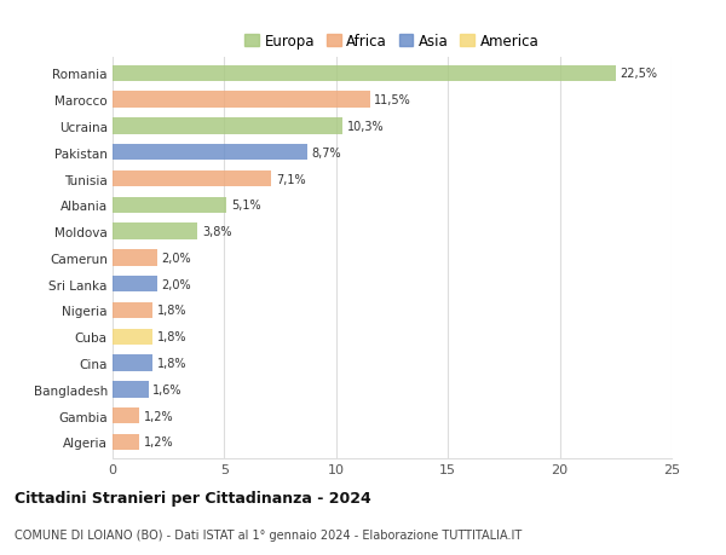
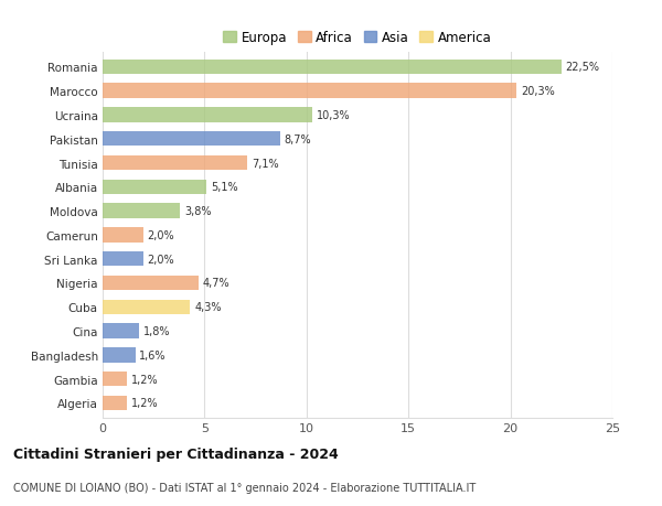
Marocco: 11,5% -> 20,3%
Nigeria: 1,8% -> 4,7%
Cuba: 1,8% -> 4,3%
